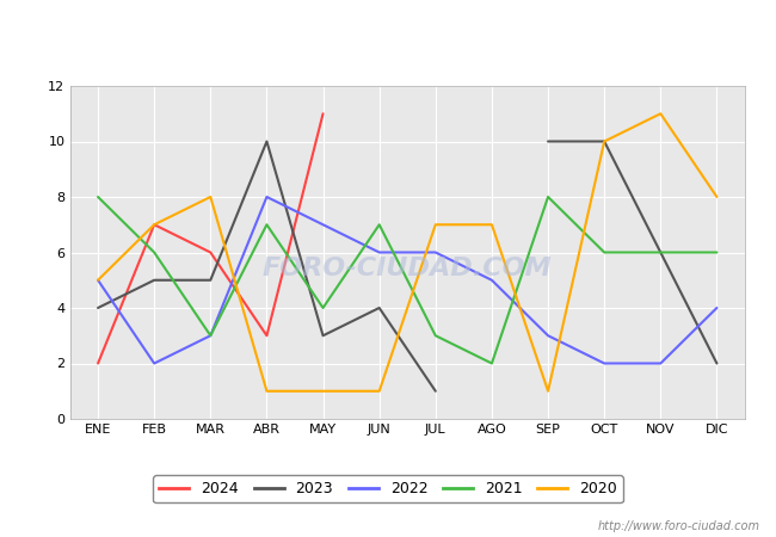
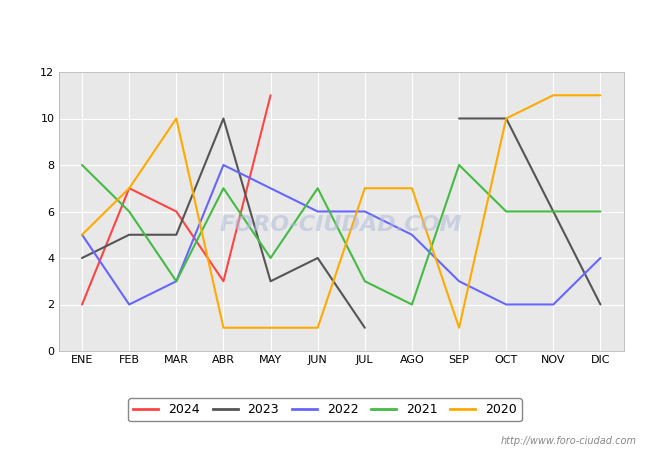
2020/MAR: 8 -> 10
2020/DIC: 8 -> 11
